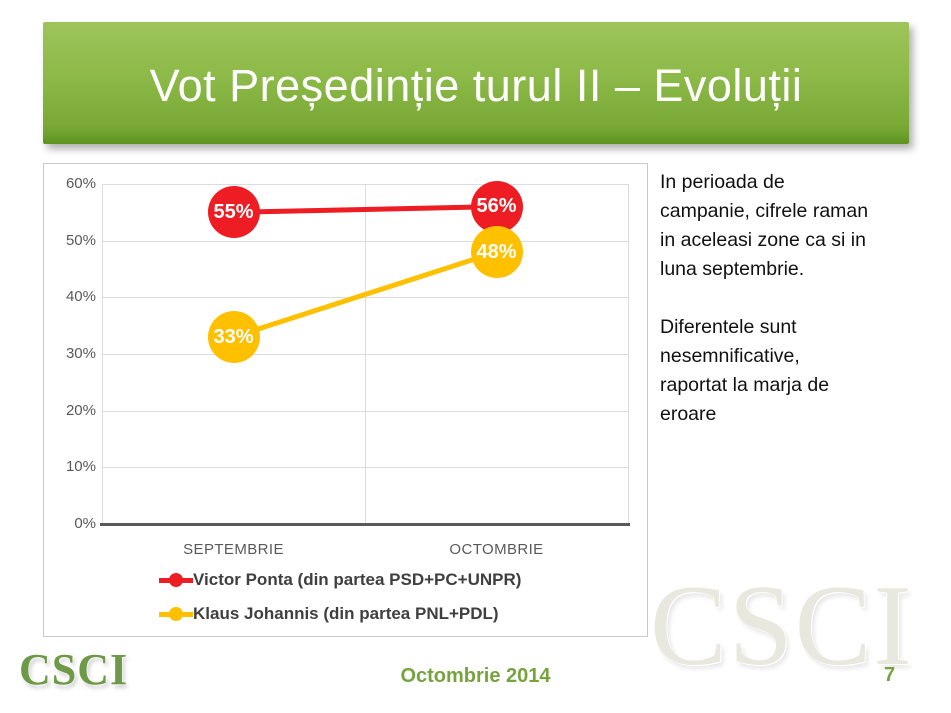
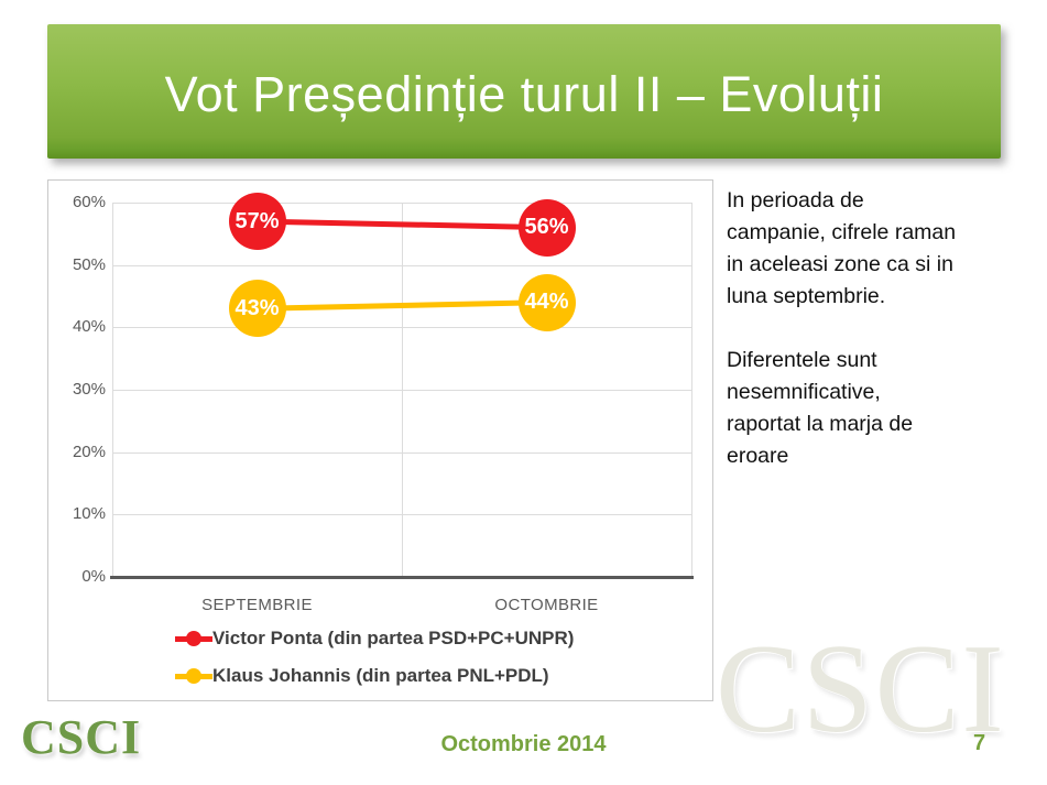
Victor Ponta (din partea PSD+PC+UNPR)/SEPTEMBRIE: 55% -> 57%
Klaus Johannis (din partea PNL+PDL)/SEPTEMBRIE: 33% -> 43%
Klaus Johannis (din partea PNL+PDL)/OCTOMBRIE: 48% -> 44%
